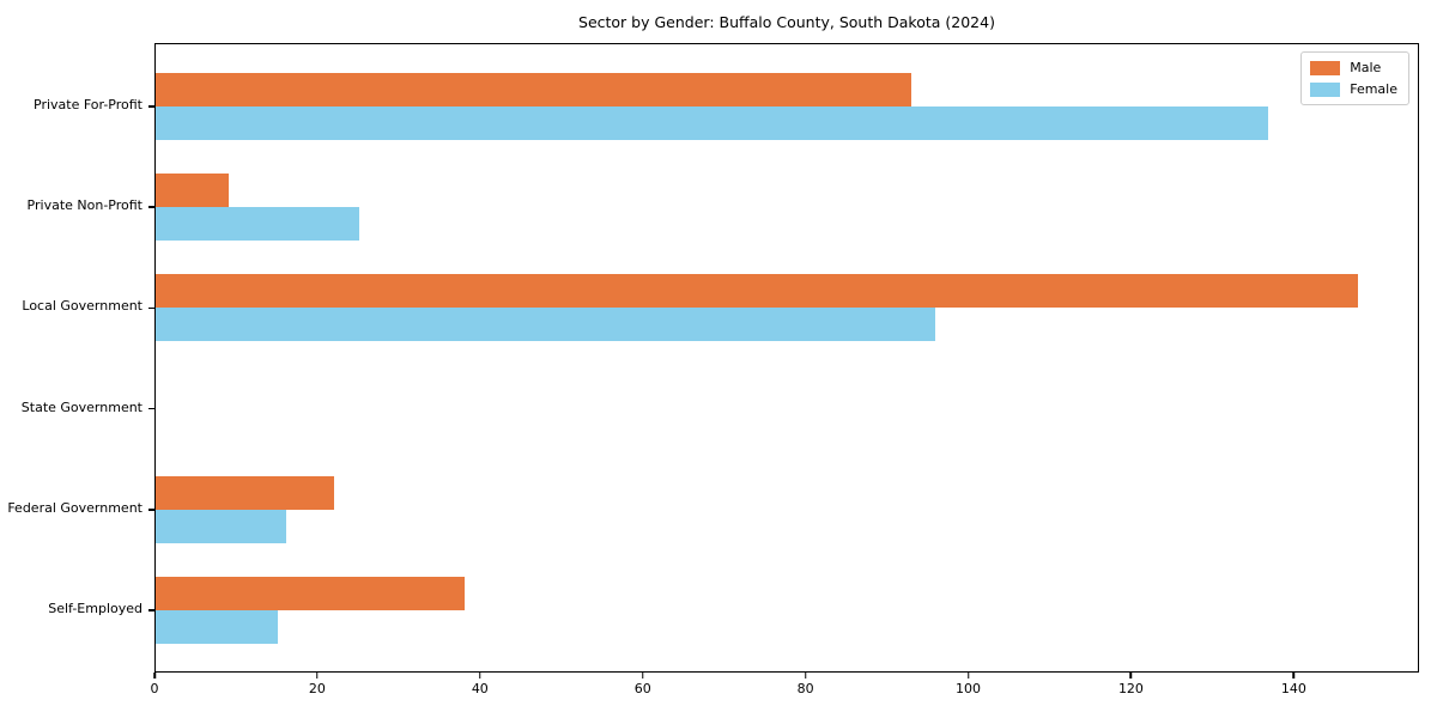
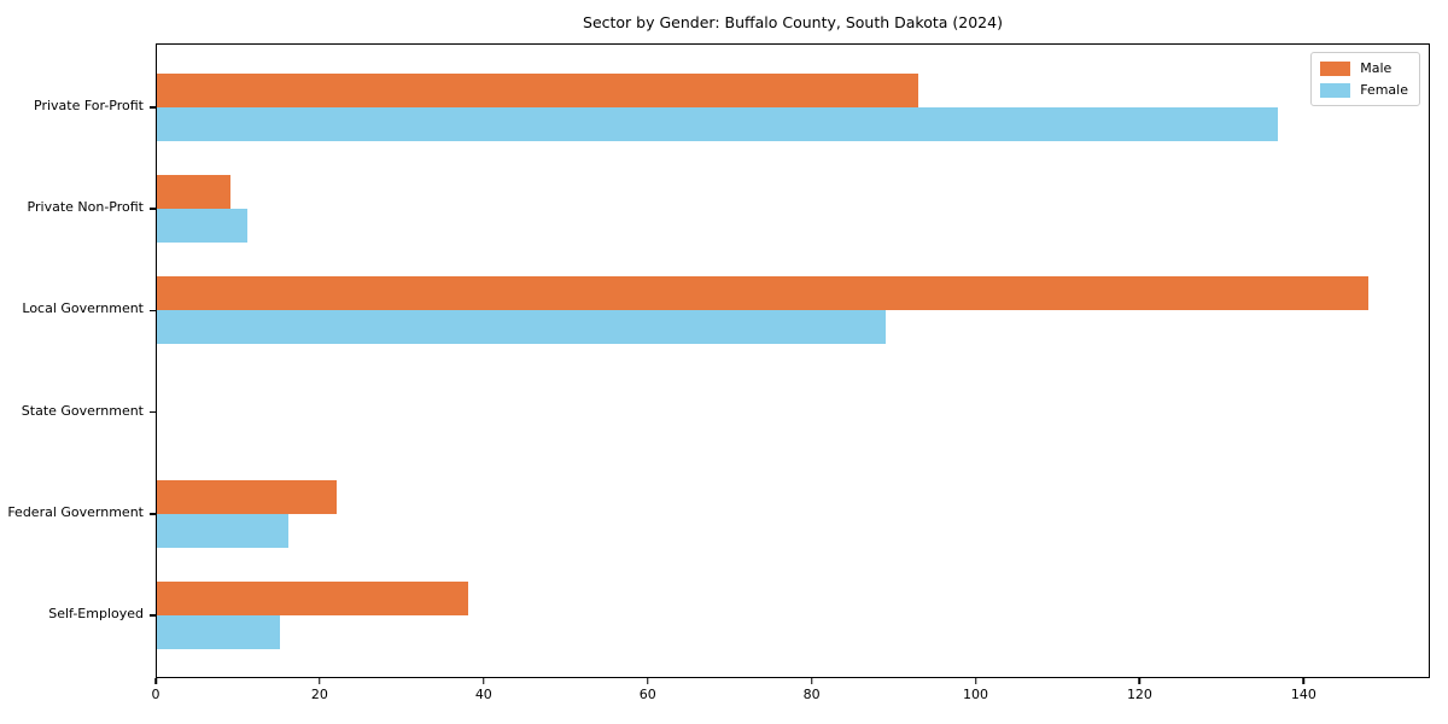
Female/Private Non-Profit: 25 -> 11
Female/Local Government: 96 -> 89
